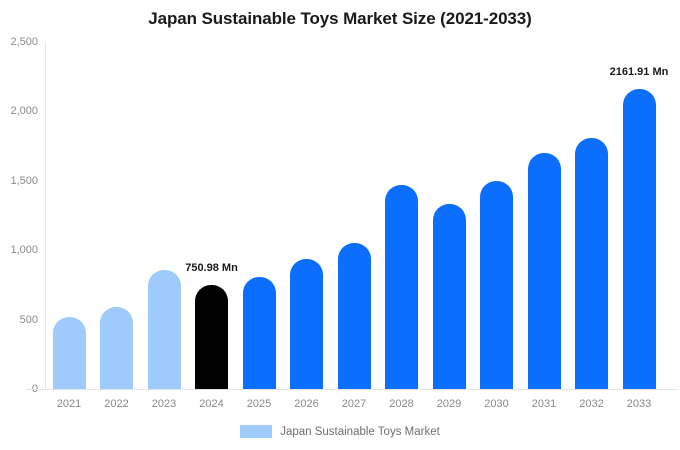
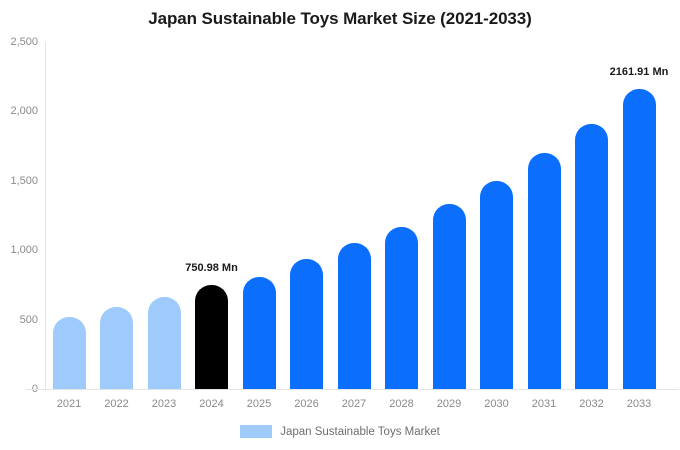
2023: 860 -> 660
2028: 1470 -> 1170
2032: 1810 -> 1910
